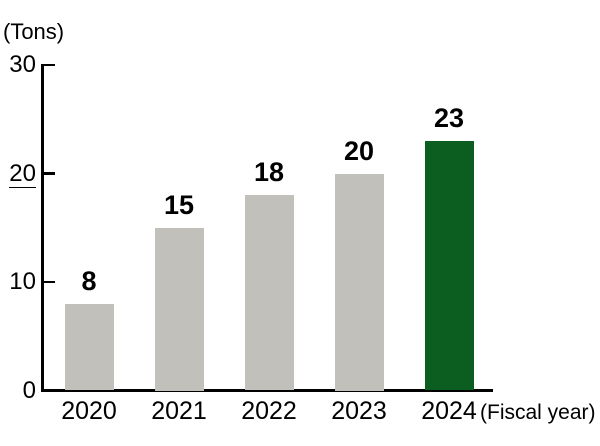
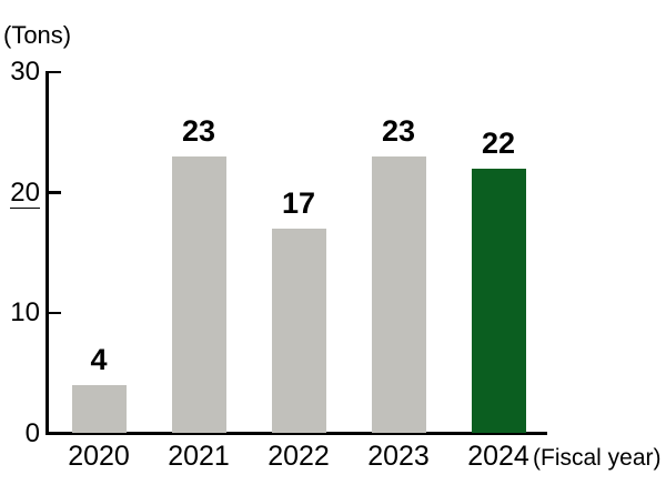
2020: 8 -> 4
2021: 15 -> 23
2022: 18 -> 17
2023: 20 -> 23
2024: 23 -> 22
